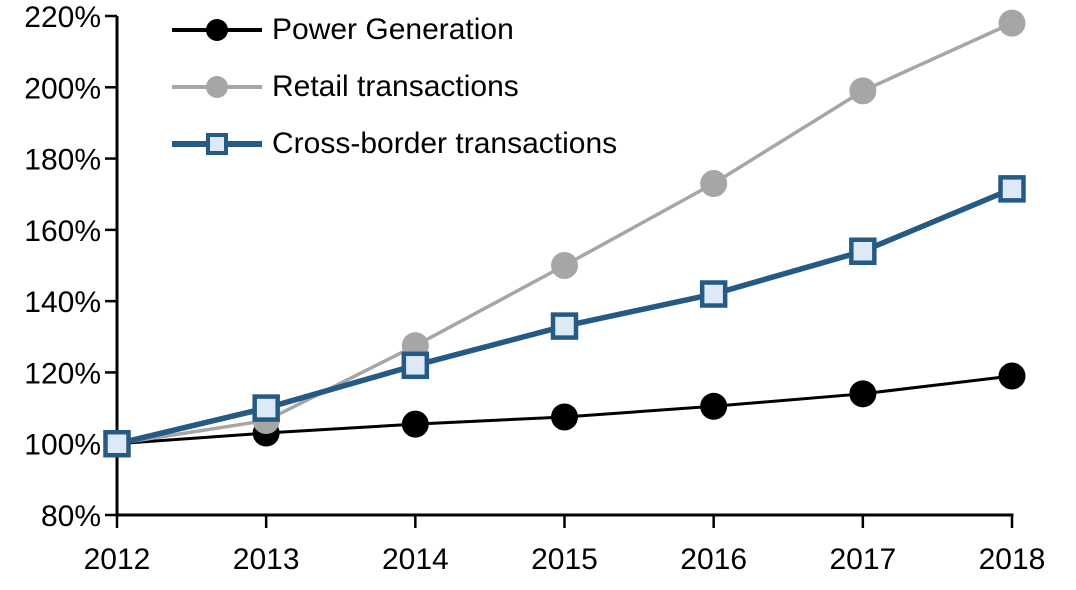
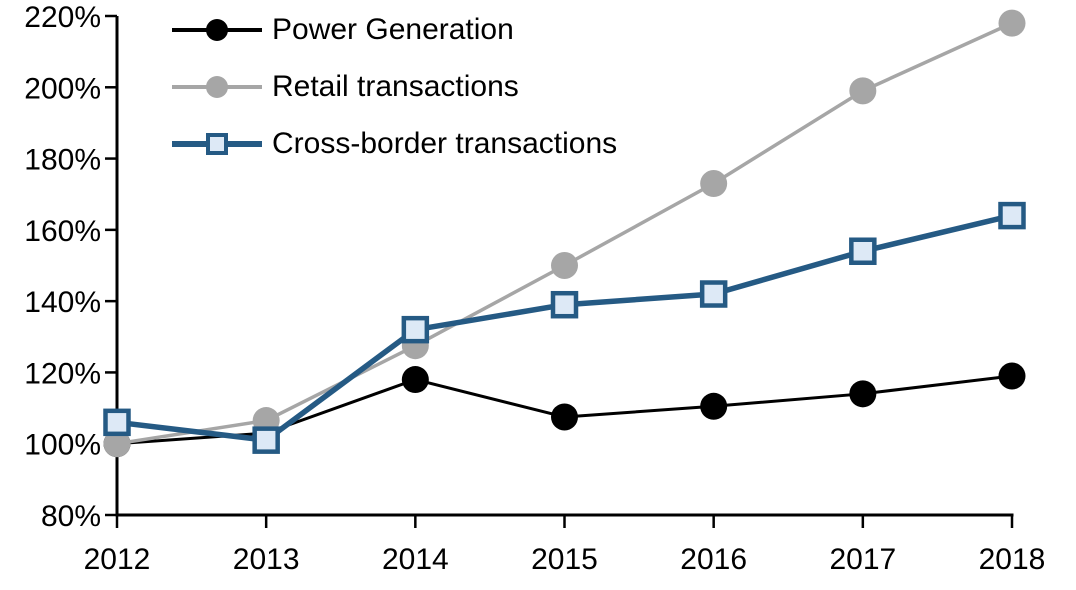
Cross-border transactions/2012: 100% -> 106%
Cross-border transactions/2013: 110% -> 101%
Power Generation/2014: 106% -> 118%
Cross-border transactions/2014: 122% -> 132%
Cross-border transactions/2015: 133% -> 139%
Cross-border transactions/2018: 172% -> 164%
